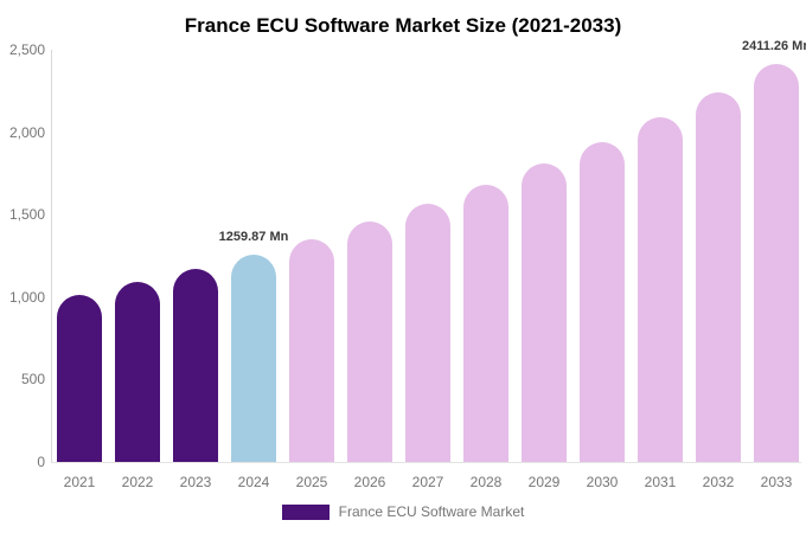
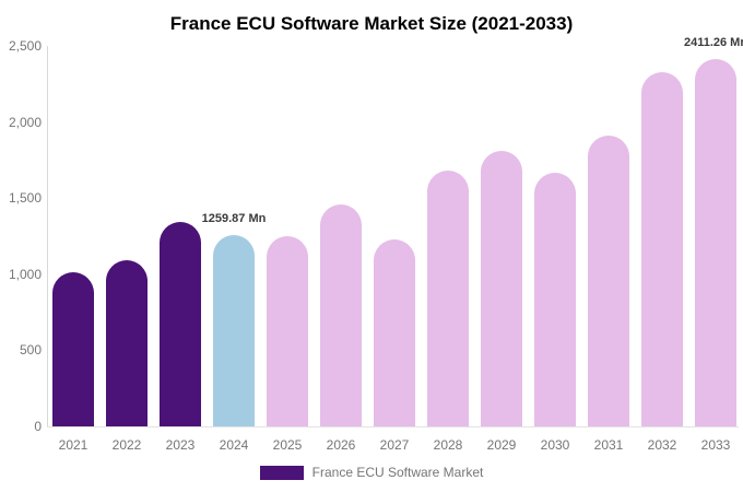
2023: 1170 -> 1340
2025: 1350 -> 1250
2027: 1560 -> 1230
2030: 1940 -> 1670
2031: 2090 -> 1910
2032: 2240 -> 2330
